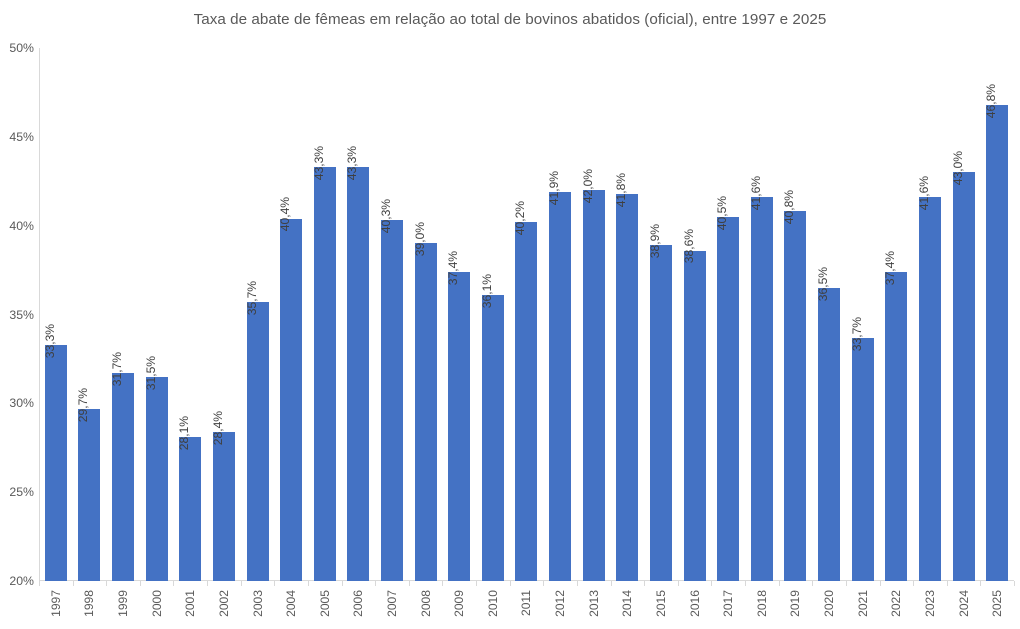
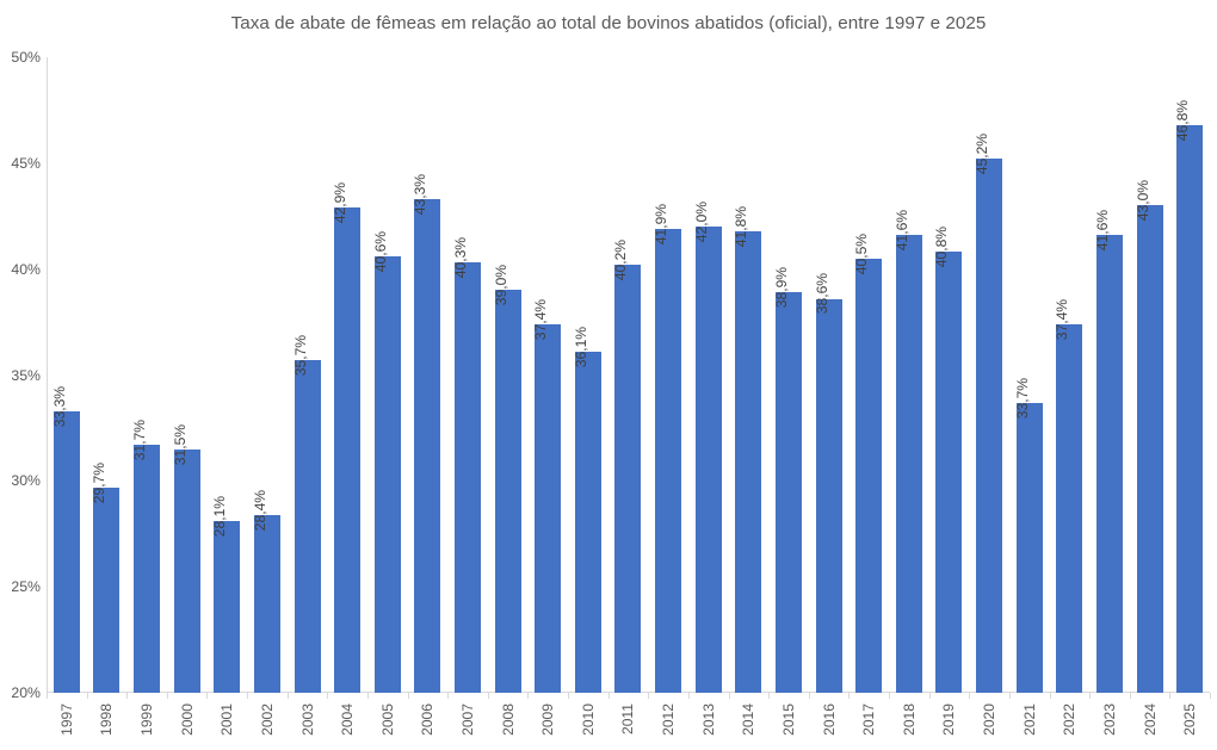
2004: 40,4% -> 42,9%
2005: 43,3% -> 40,6%
2020: 36,5% -> 45,2%
